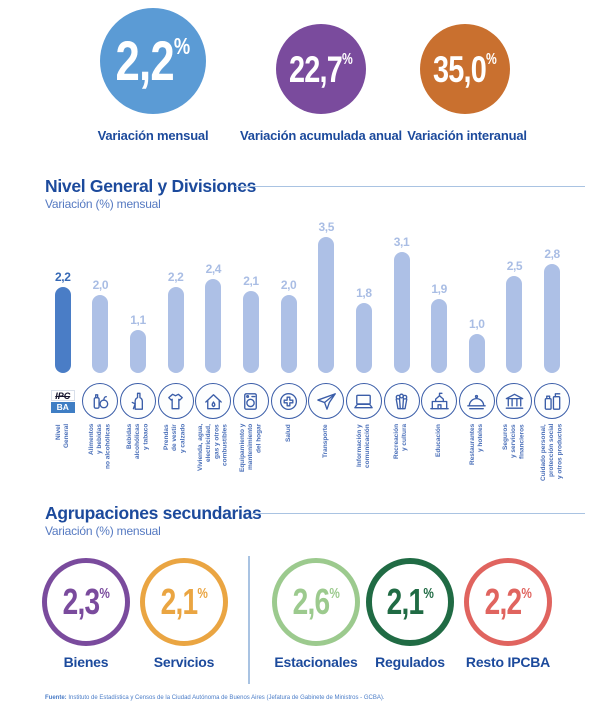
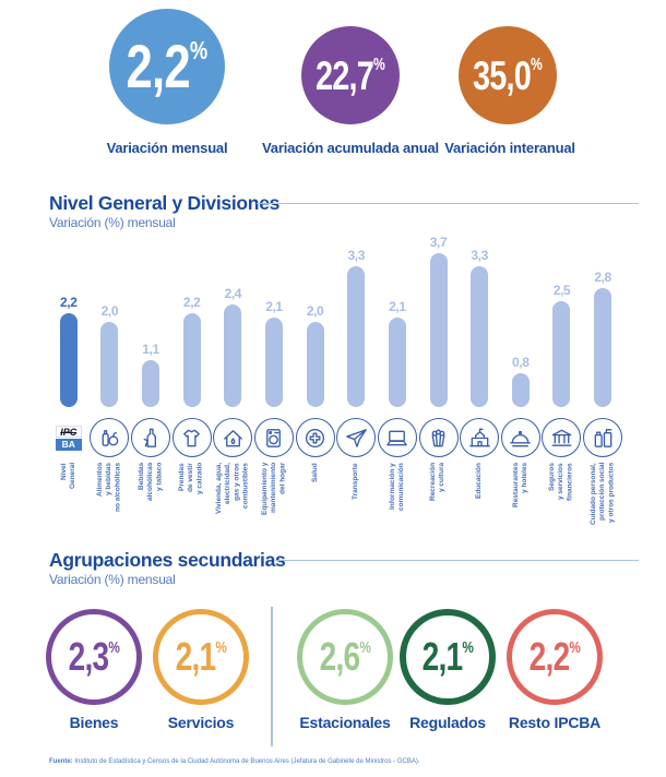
Transporte: 3,5 -> 3,3
Información y comunicación: 1,8 -> 2,1
Recreación y cultura: 3,1 -> 3,7
Educación: 1,9 -> 3,3
Restaurantes y hoteles: 1,0 -> 0,8
